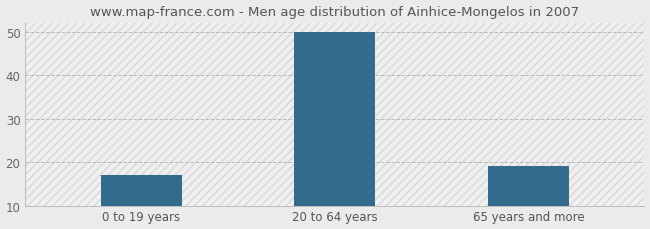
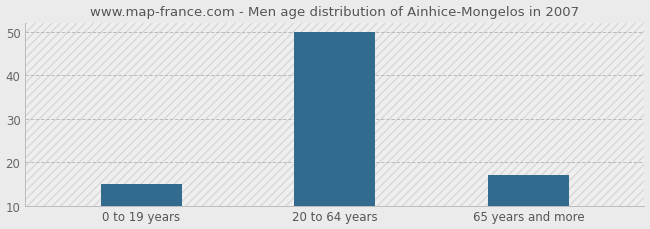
0 to 19 years: 17 -> 15
65 years and more: 19 -> 17
